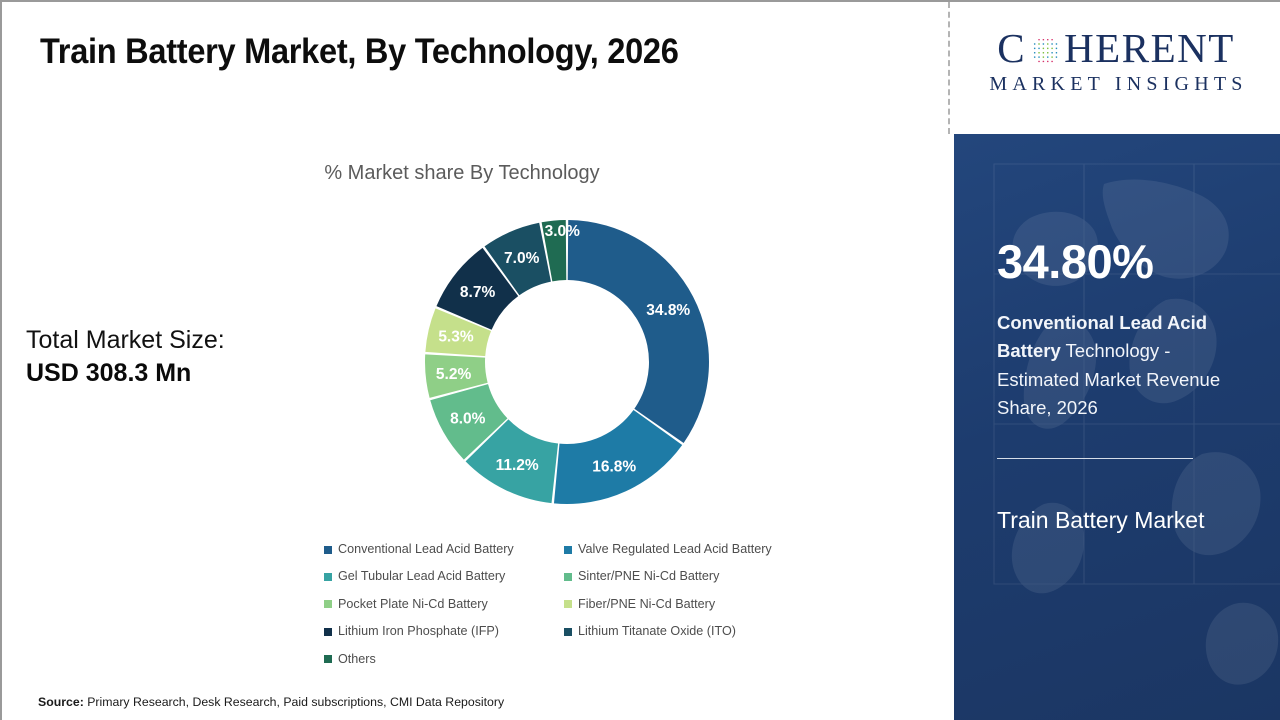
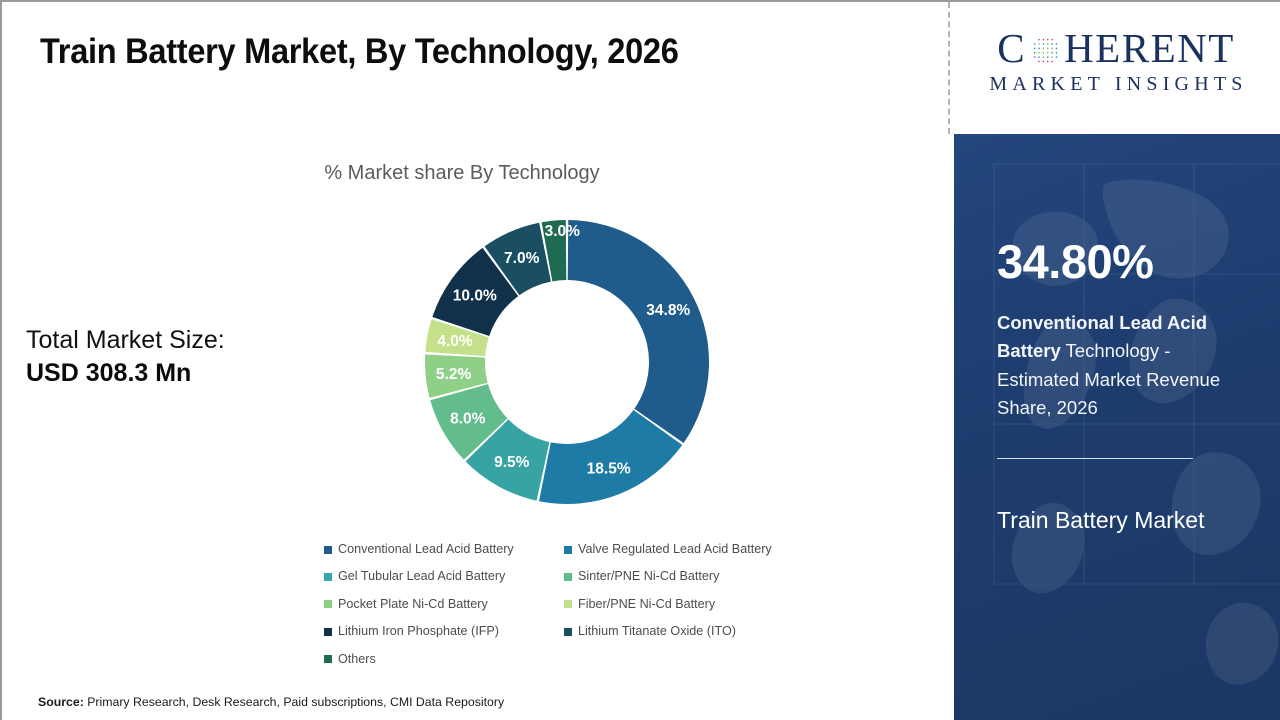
Valve Regulated Lead Acid Battery: 16.8% -> 18.5%
Gel Tubular Lead Acid Battery: 11.2% -> 9.5%
Fiber/PNE Ni-Cd Battery: 5.3% -> 4.0%
Lithium Iron Phosphate (IFP): 8.7% -> 10.0%
